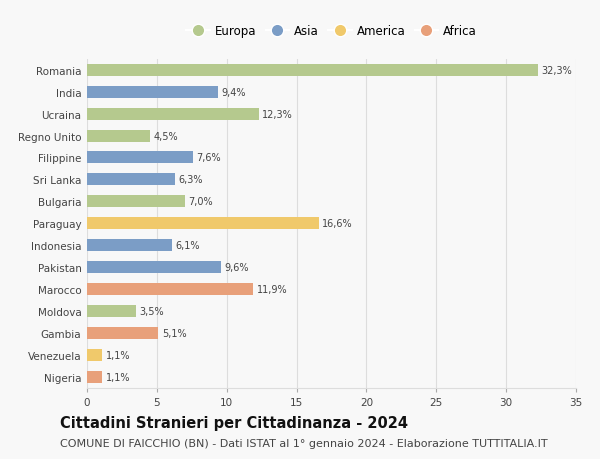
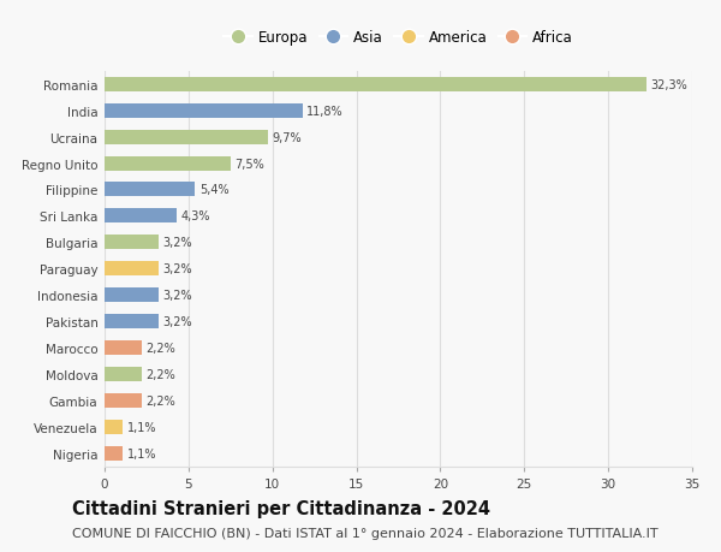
India: 9,4% -> 11,8%
Ucraina: 12,3% -> 9,7%
Regno Unito: 4,5% -> 7,5%
Filippine: 7,6% -> 5,4%
Sri Lanka: 6,3% -> 4,3%
Bulgaria: 7,0% -> 3,2%
Paraguay: 16,6% -> 3,2%
Indonesia: 6,1% -> 3,2%
Pakistan: 9,6% -> 3,2%
Marocco: 11,9% -> 2,2%
Moldova: 3,5% -> 2,2%
Gambia: 5,1% -> 2,2%
